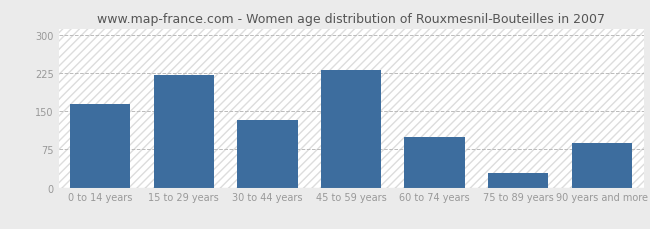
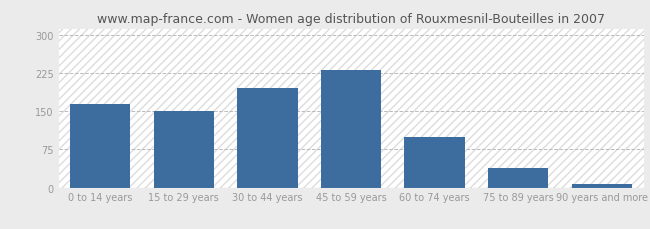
15 to 29 years: 222 -> 150
30 to 44 years: 132 -> 195
75 to 89 years: 28 -> 38
90 years and more: 88 -> 7
